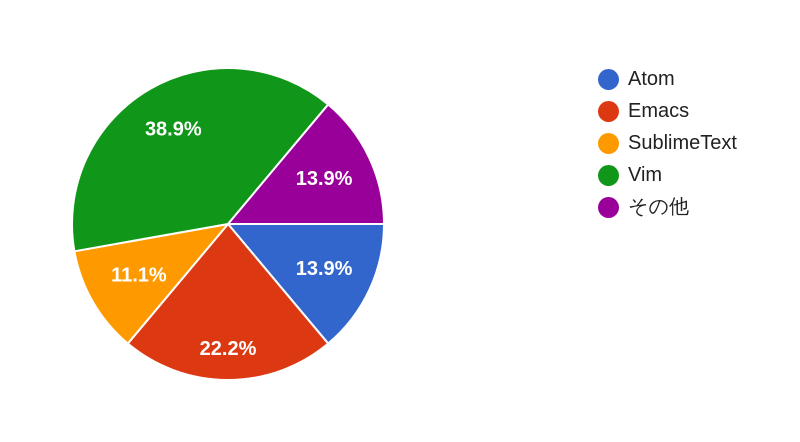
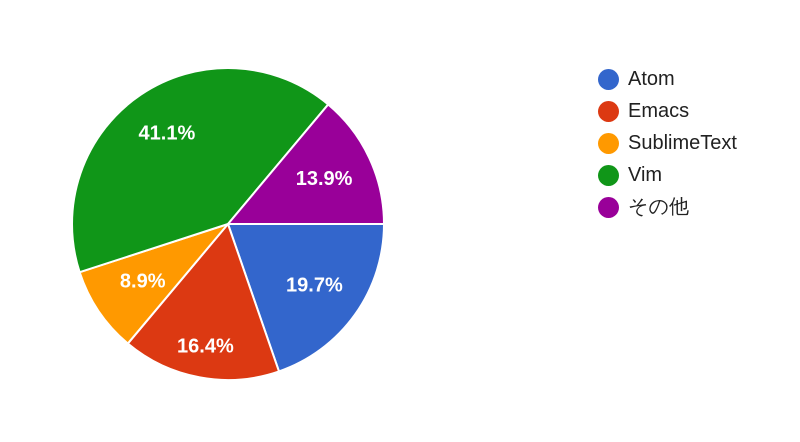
Atom: 13.9% -> 19.7%
Emacs: 22.2% -> 16.4%
SublimeText: 11.1% -> 8.9%
Vim: 38.9% -> 41.1%
